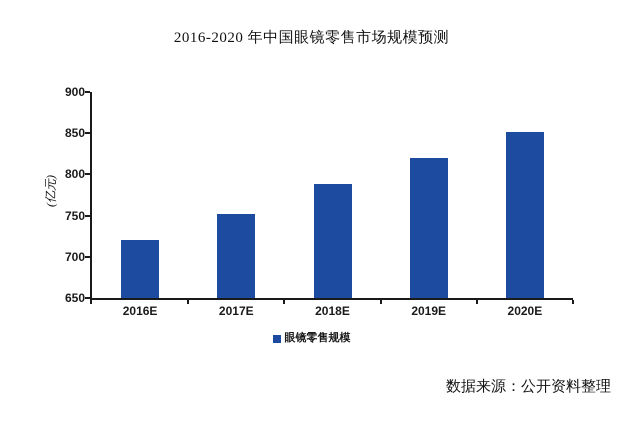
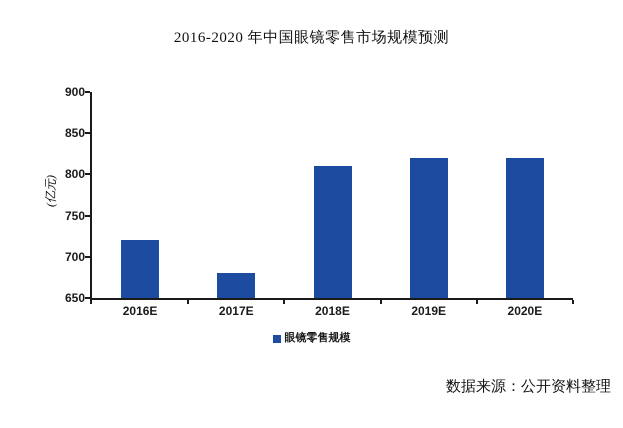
2017E: 750 -> 680
2018E: 790 -> 810
2020E: 850 -> 820
